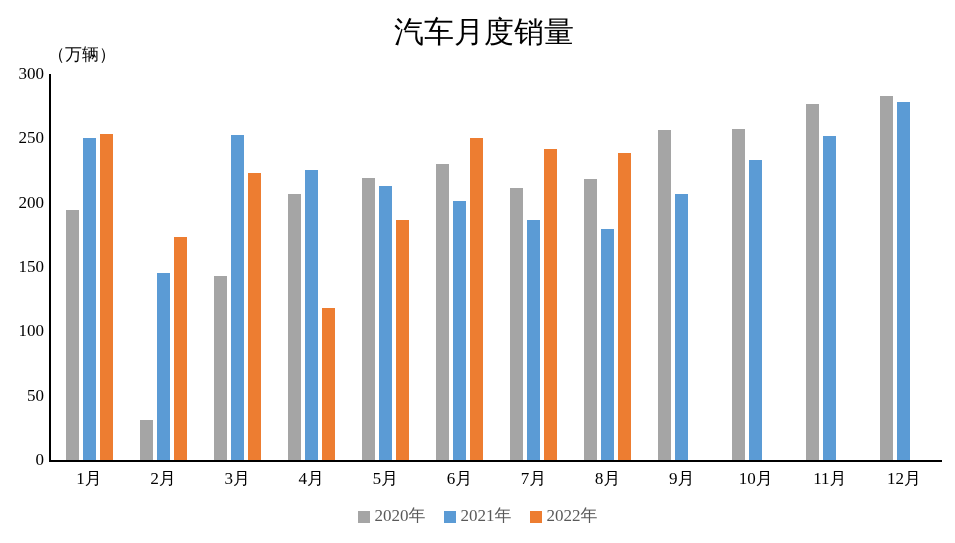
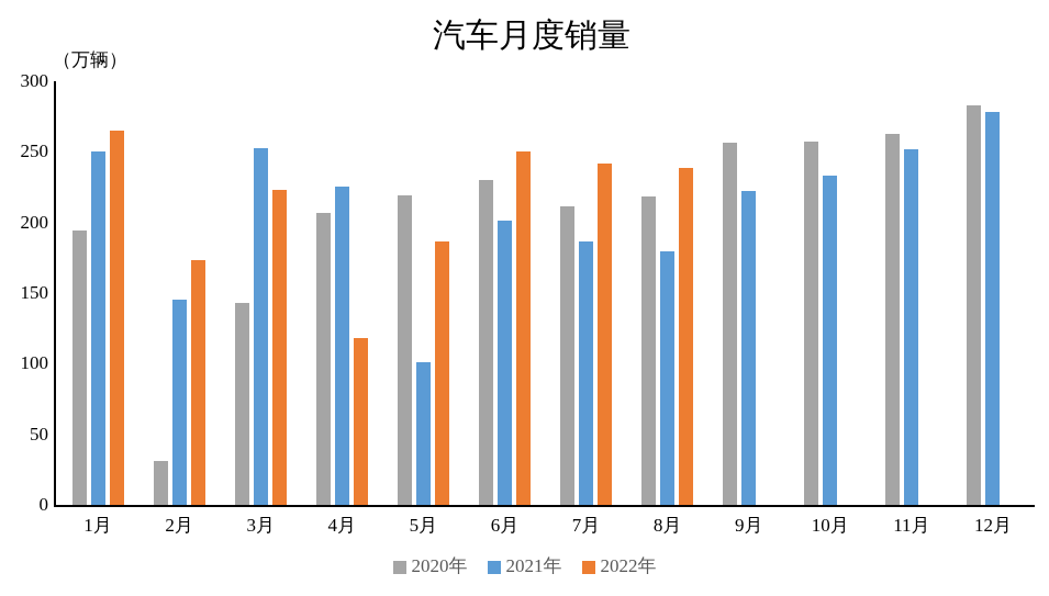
2022年/1月: 253 -> 265
2021年/5月: 213 -> 101
2021年/9月: 207 -> 222
2020年/11月: 277 -> 263
